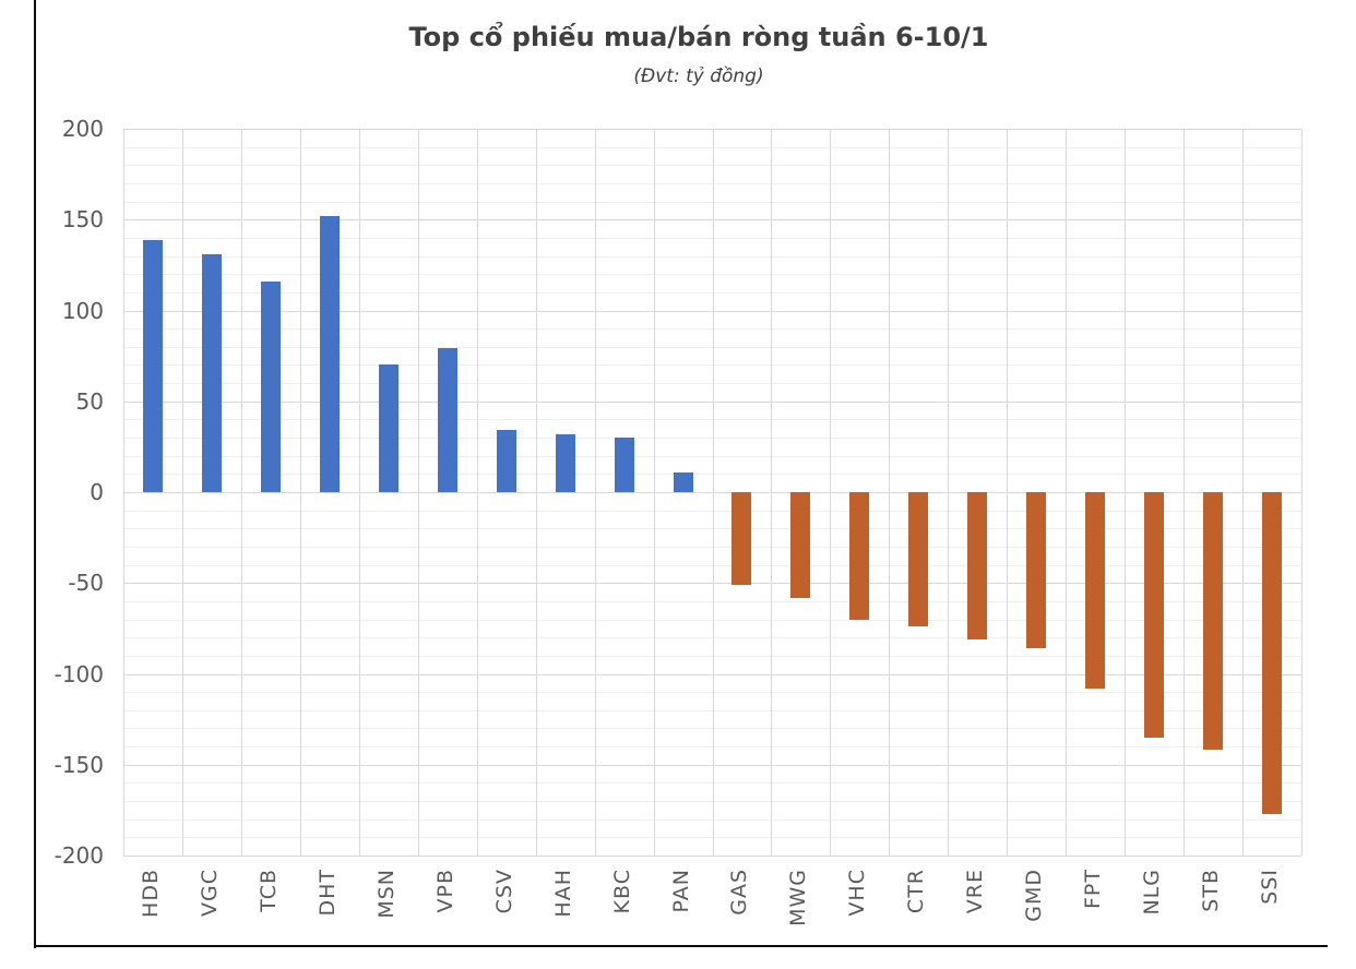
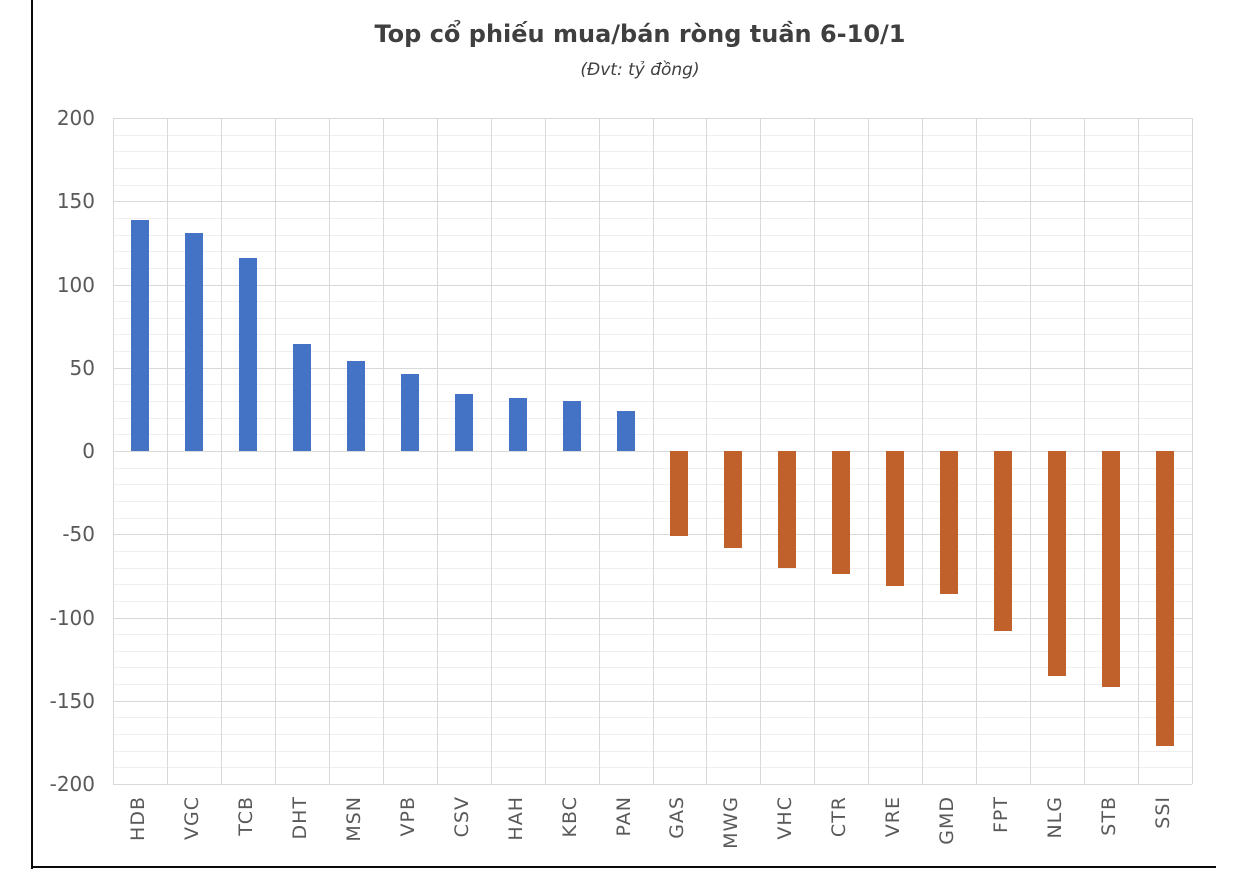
DHT: 152 -> 64
MSN: 70 -> 54
VPB: 79 -> 46
PAN: 11 -> 24
